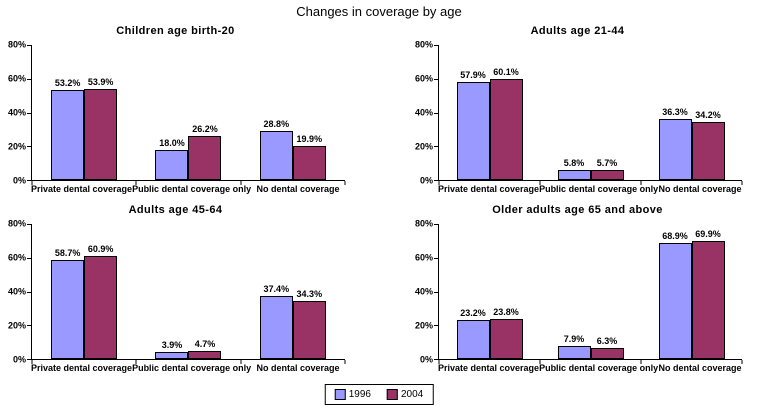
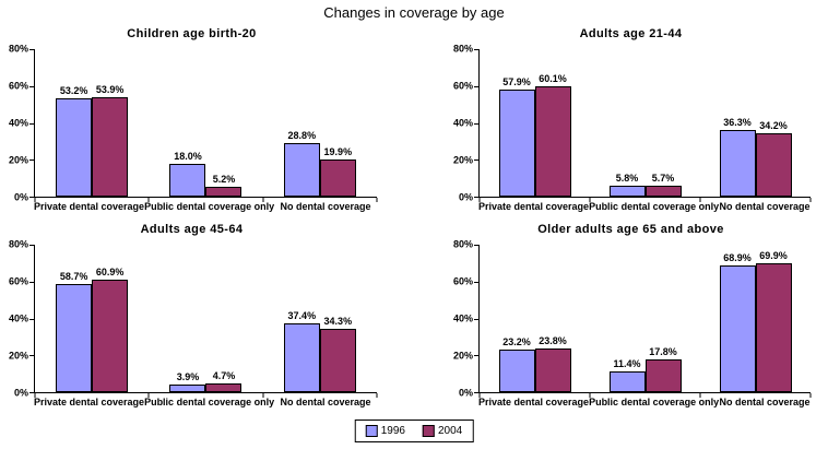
Children age birth-20/2004/Public dental coverage only: 26.2% -> 5.2%
Older adults age 65 and above/1996/Public dental coverage only: 7.9% -> 11.4%
Older adults age 65 and above/2004/Public dental coverage only: 6.3% -> 17.8%
